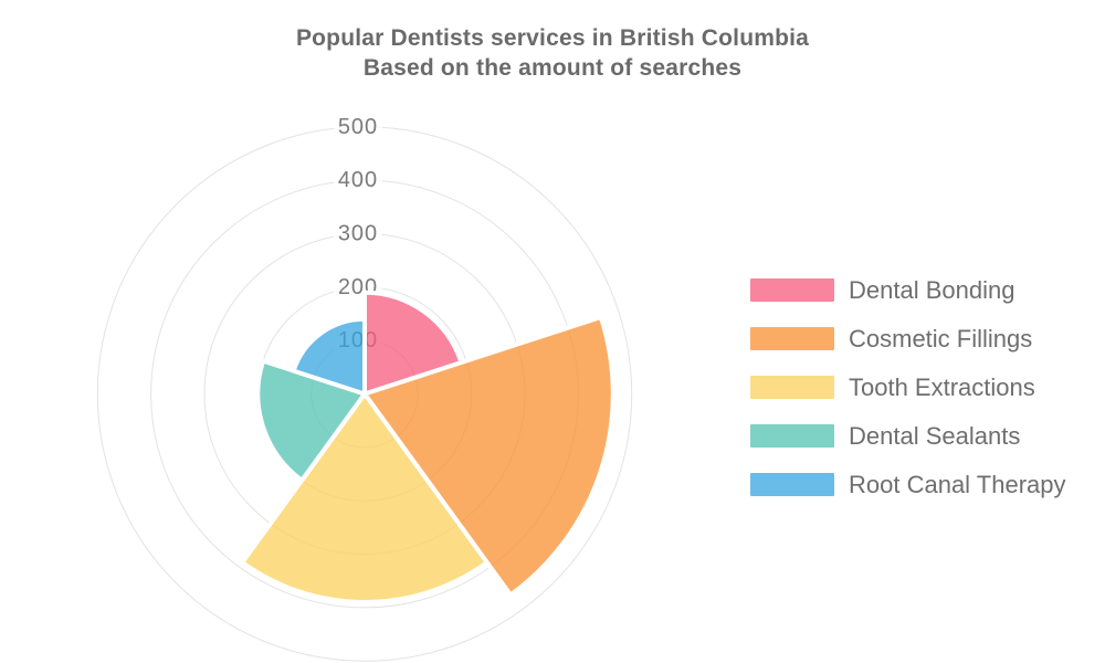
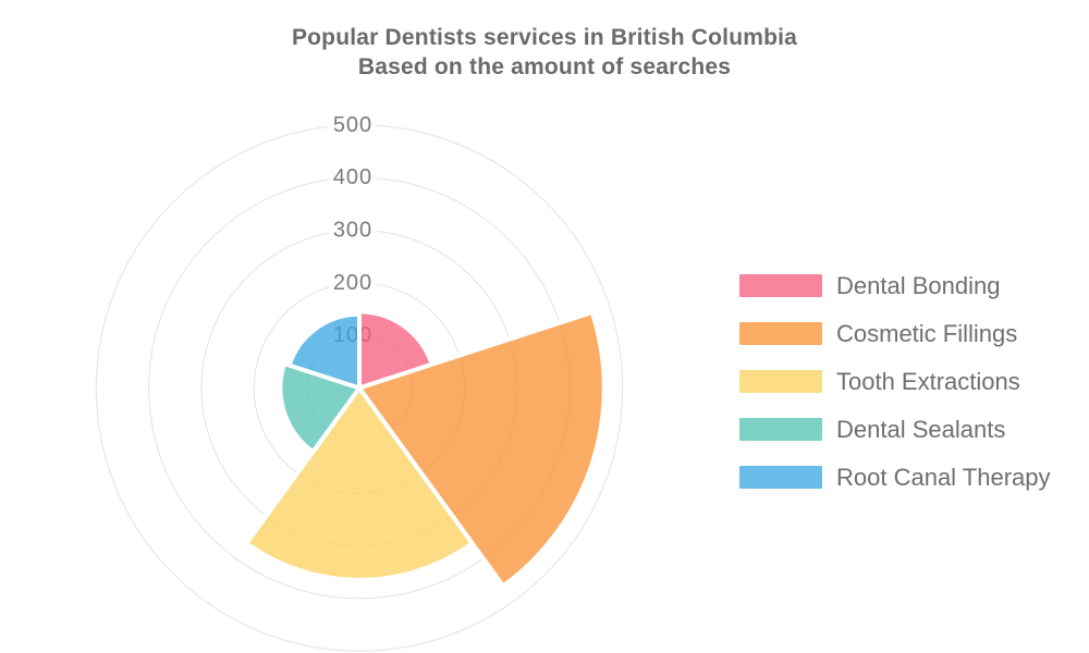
Dental Bonding: 190 -> 140
Tooth Extractions: 390 -> 360
Dental Sealants: 200 -> 150
